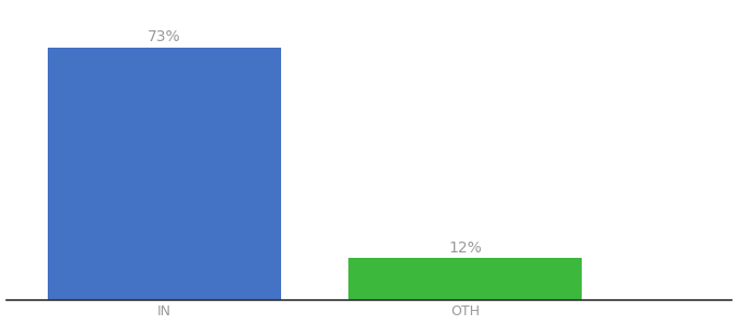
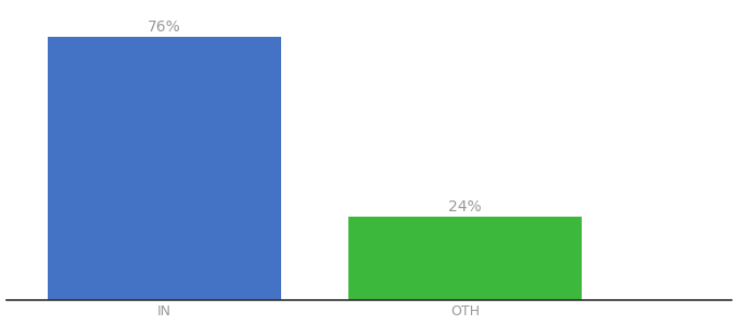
IN: 73% -> 76%
OTH: 12% -> 24%
